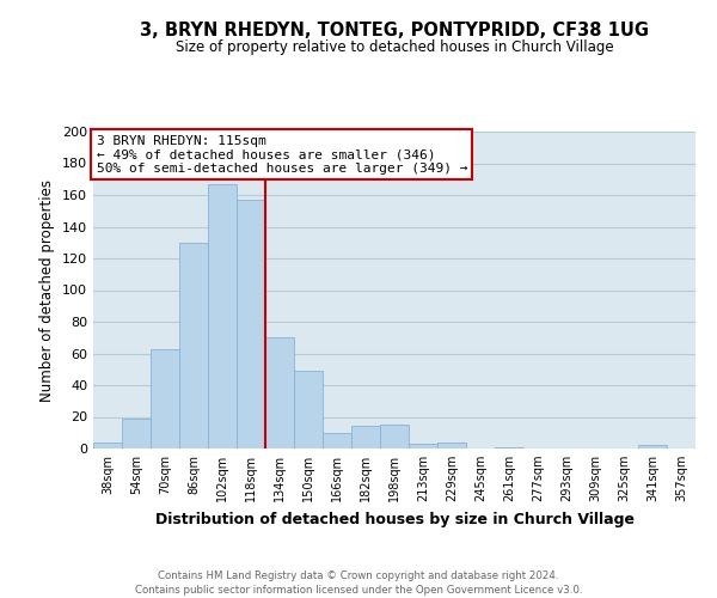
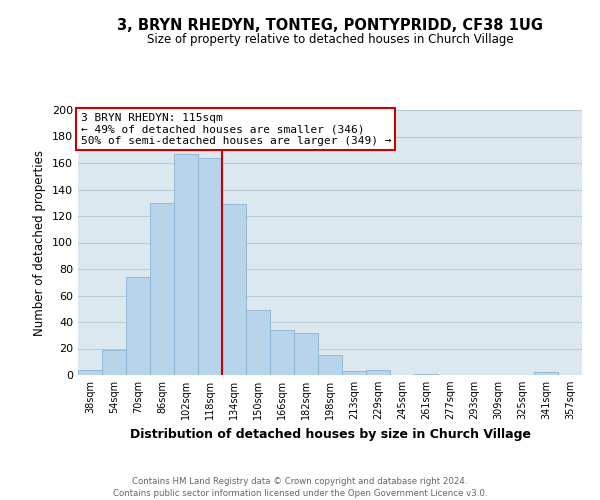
70sqm: 63 -> 74
118sqm: 157 -> 164
134sqm: 70 -> 129
166sqm: 10 -> 34
182sqm: 14 -> 32
